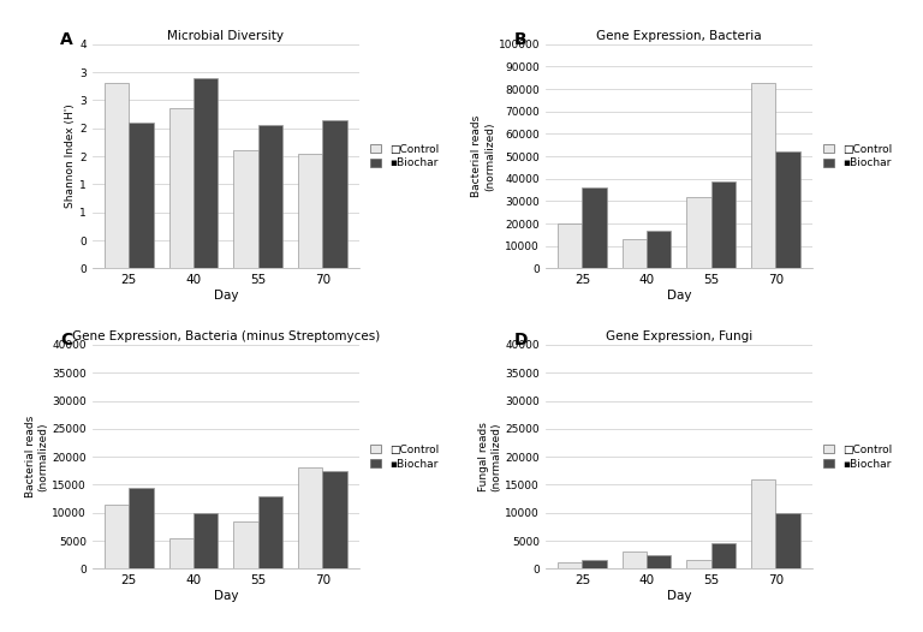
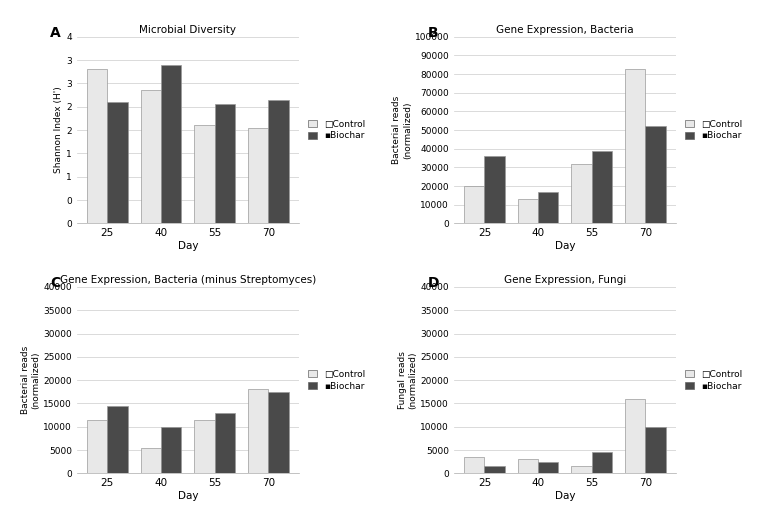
Gene Expression, Bacteria (minus Streptomyces)/□Control/55: 8500 -> 11500
Gene Expression, Fungi/□Control/25: 1200 -> 3500
